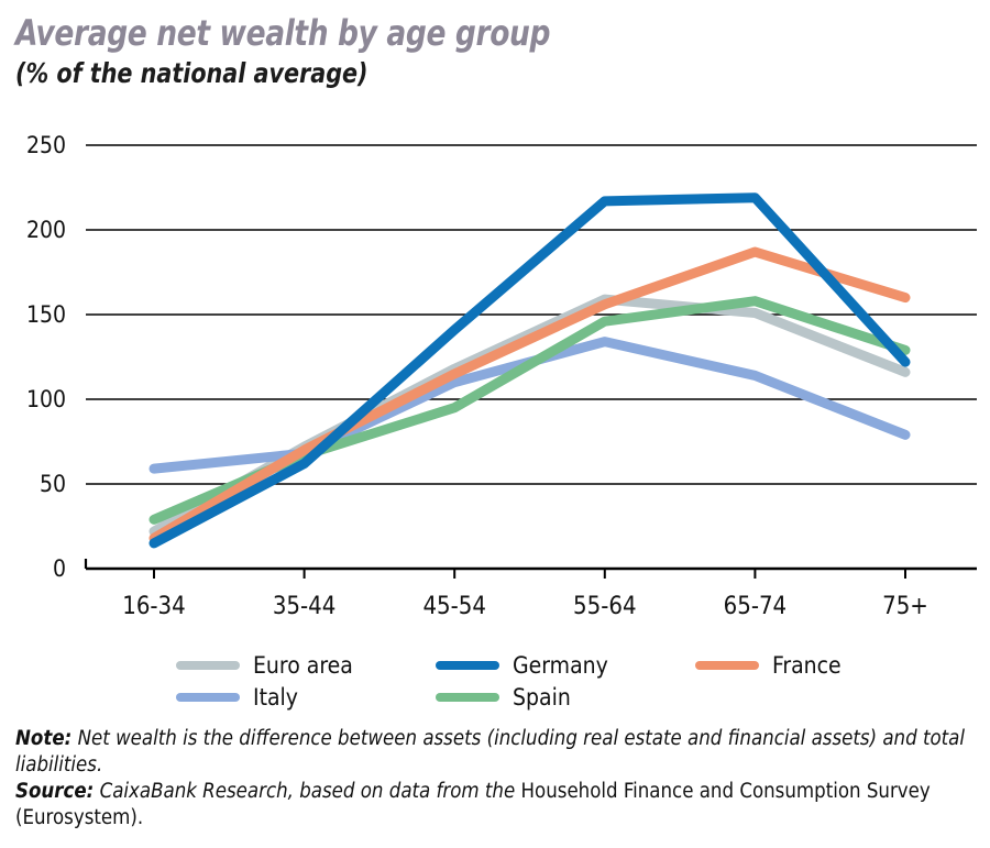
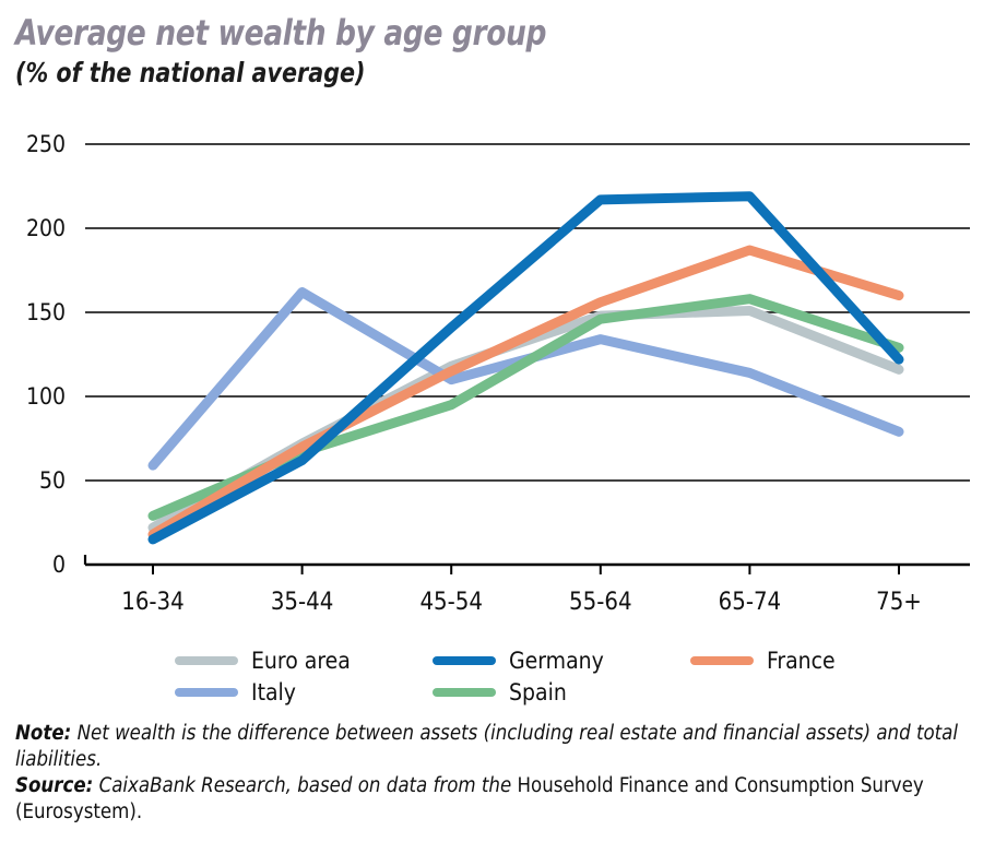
Italy/35-44: 68 -> 162
Euro area/55-64: 159 -> 148
